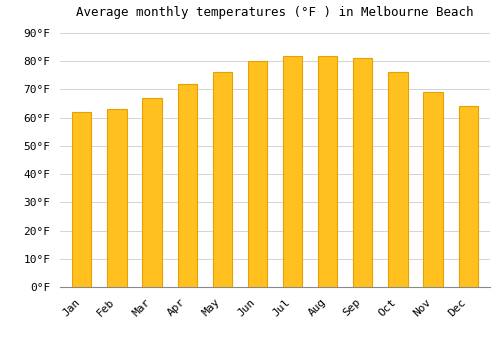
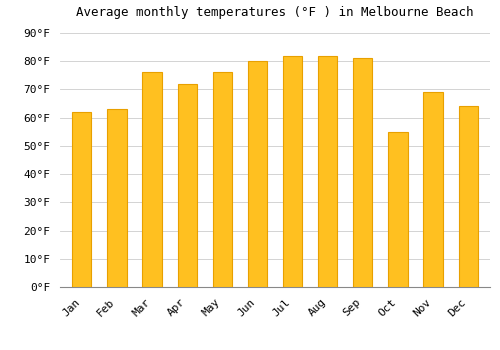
Mar: 67°F -> 76°F
Oct: 76°F -> 55°F
